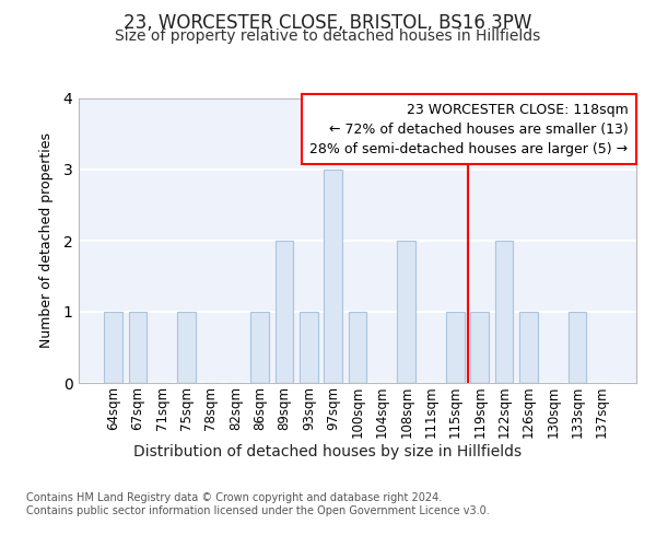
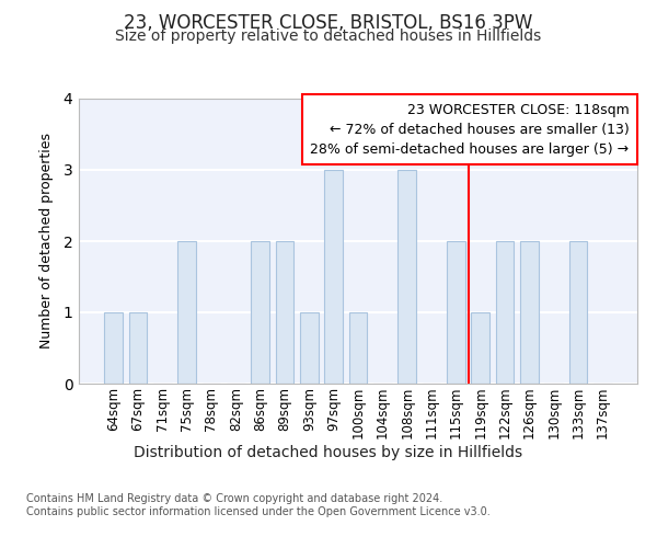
75sqm: 1 -> 2
86sqm: 1 -> 2
108sqm: 2 -> 3
115sqm: 1 -> 2
126sqm: 1 -> 2
133sqm: 1 -> 2
